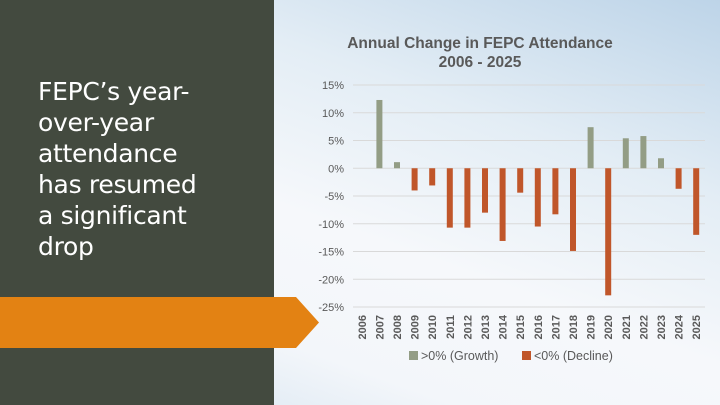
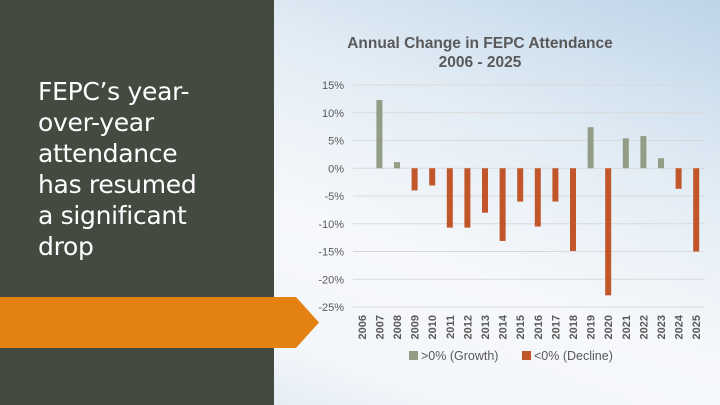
<0% (Decline)/2015: -4% -> -6%
<0% (Decline)/2017: -8% -> -6%
<0% (Decline)/2025: -12% -> -15%
